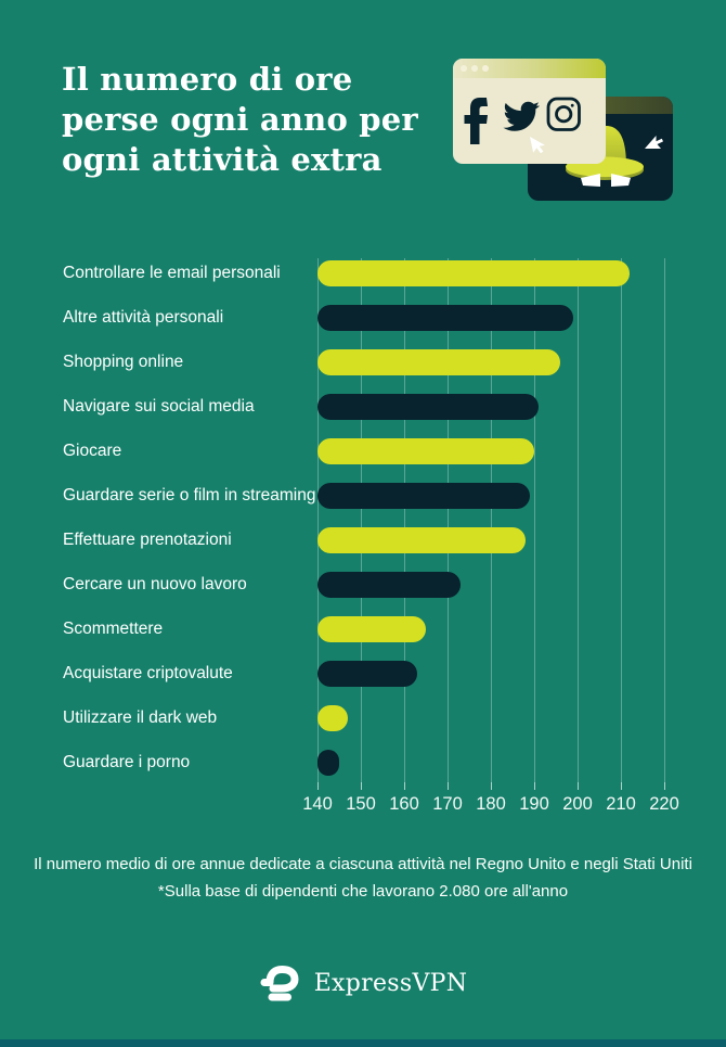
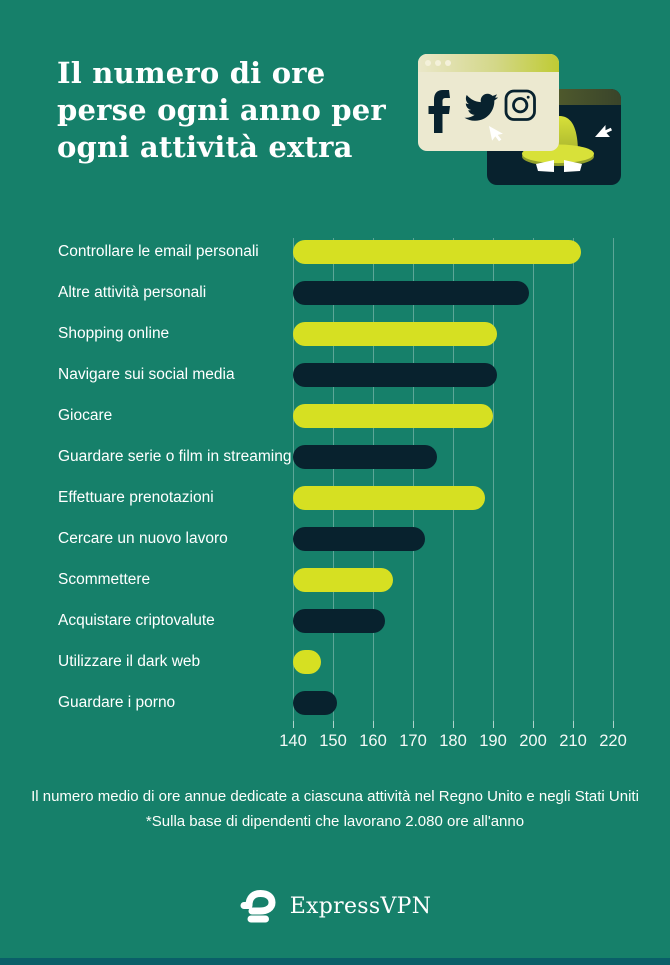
Shopping online: 196 -> 191
Guardare serie o film in streaming: 189 -> 176
Guardare i porno: 145 -> 151
